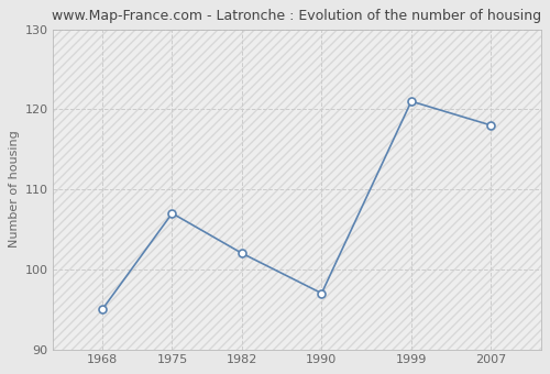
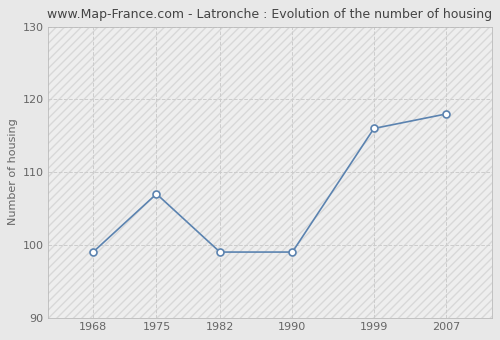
1968: 95 -> 99
1982: 102 -> 99
1990: 97 -> 99
1999: 121 -> 116
